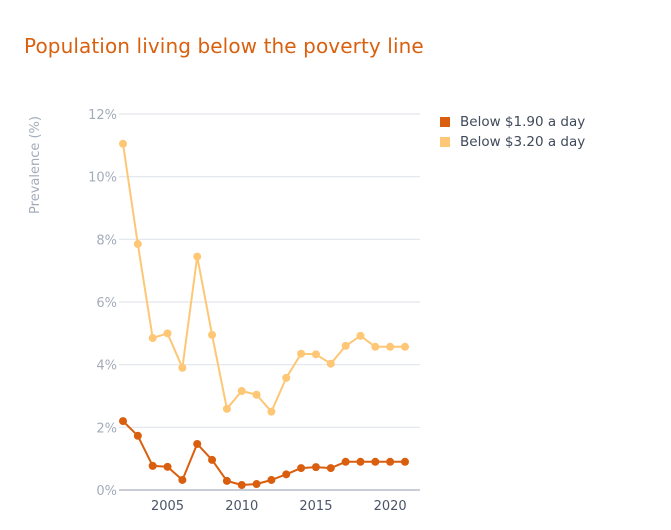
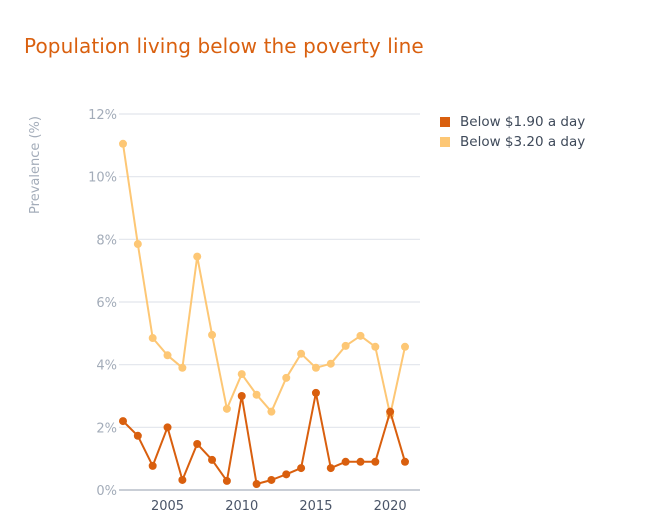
Below $1.90 a day/2005: 0.7% -> 2.0%
Below $3.20 a day/2005: 5.0% -> 4.3%
Below $1.90 a day/2010: 0.2% -> 3.0%
Below $3.20 a day/2010: 3.2% -> 3.7%
Below $1.90 a day/2015: 0.7% -> 3.1%
Below $3.20 a day/2015: 4.3% -> 3.9%
Below $1.90 a day/2020: 0.9% -> 2.5%
Below $3.20 a day/2020: 4.6% -> 2.4%
